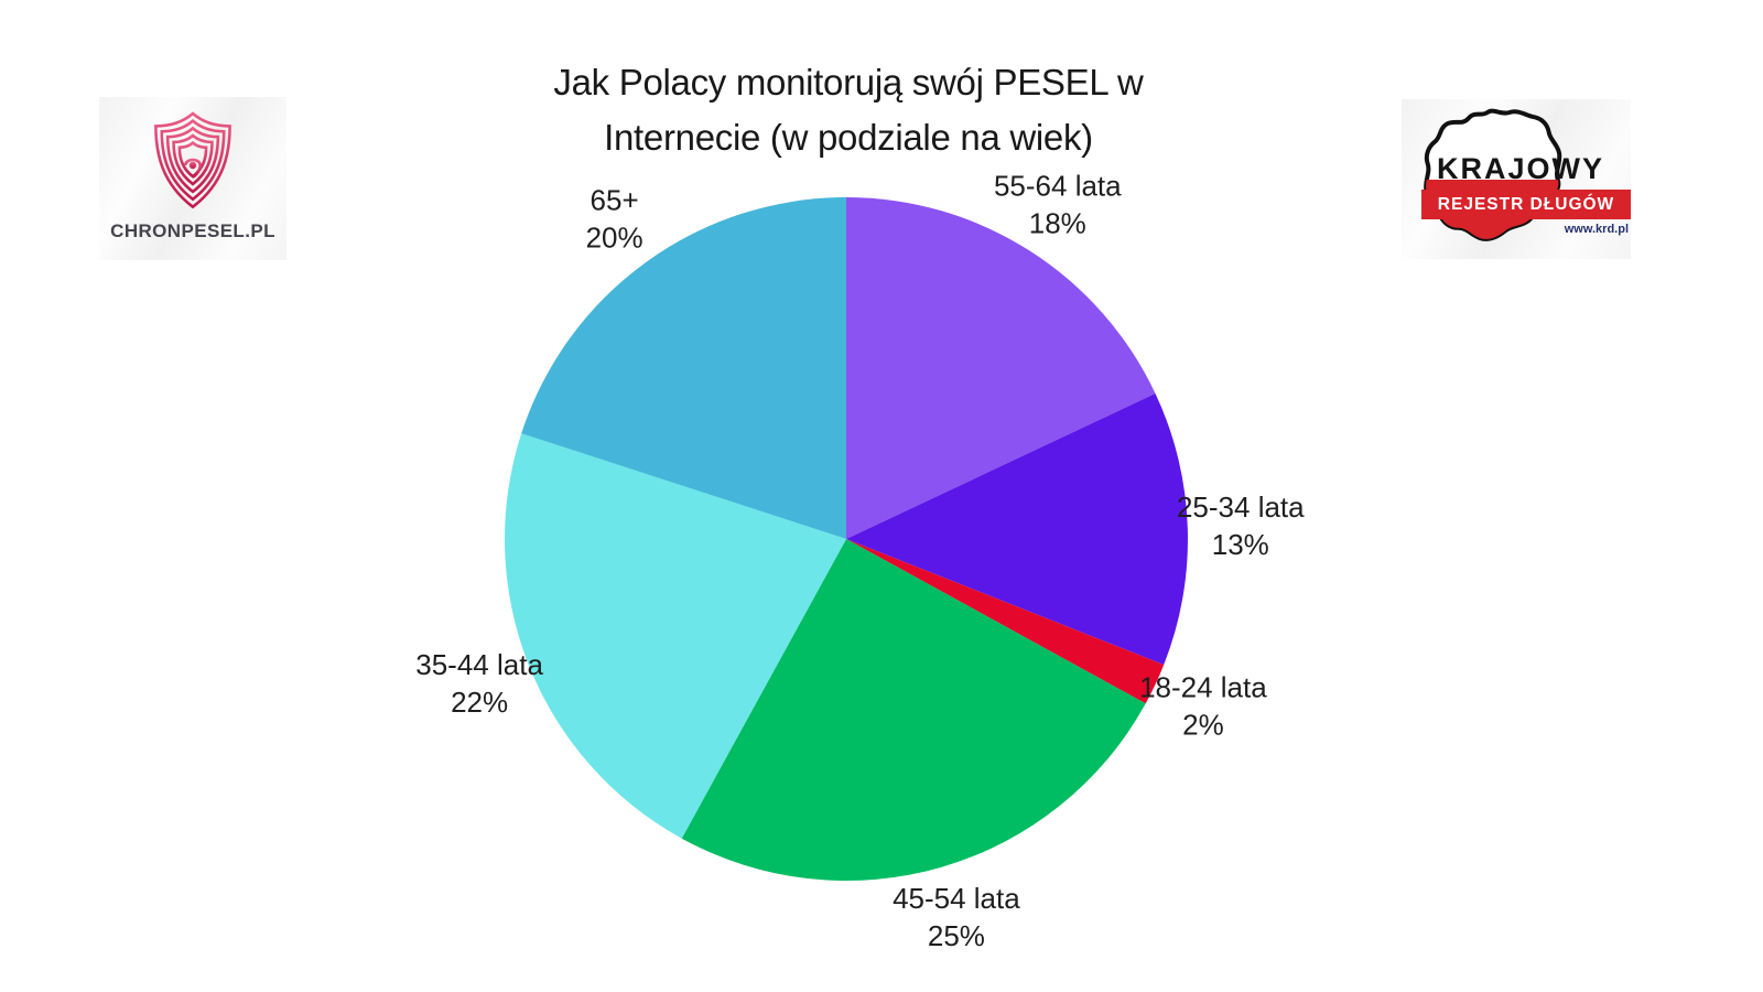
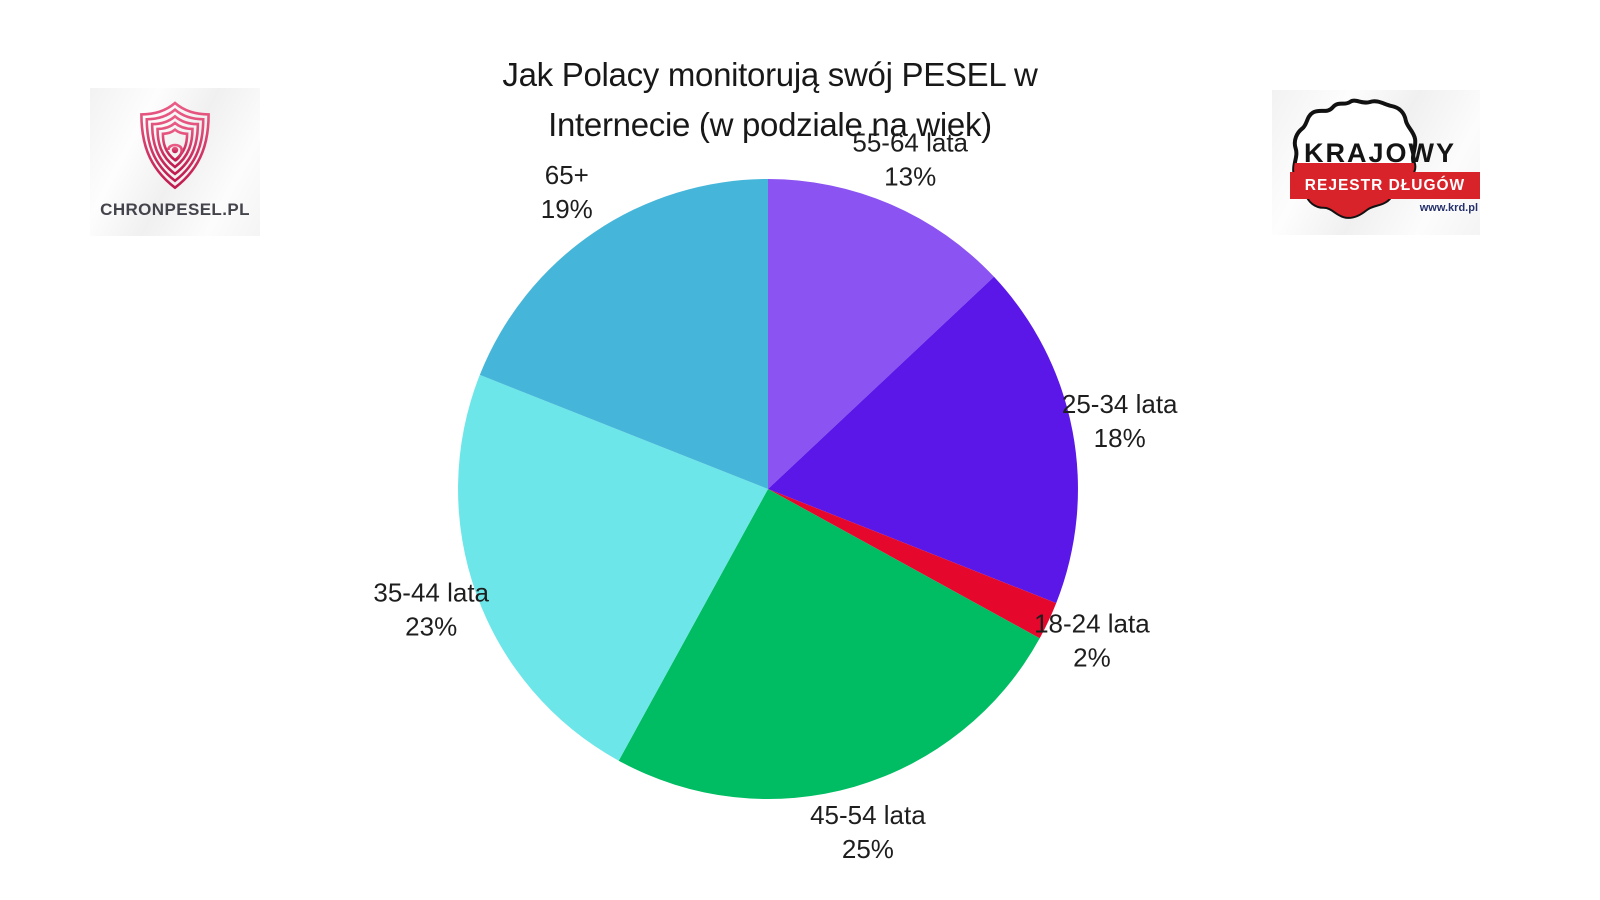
55-64 lata: 18% -> 13%
25-34 lata: 13% -> 18%
35-44 lata: 22% -> 23%
65+: 20% -> 19%
